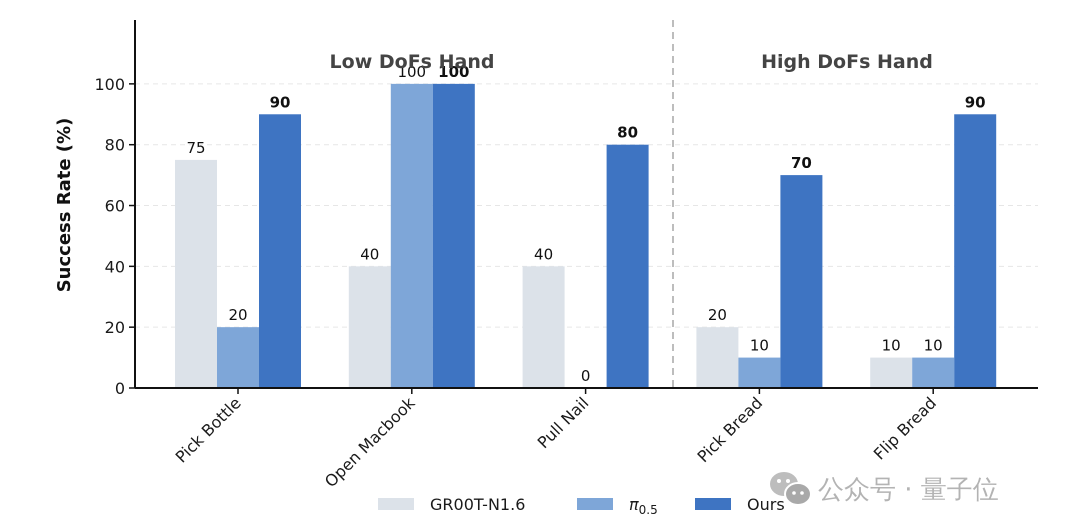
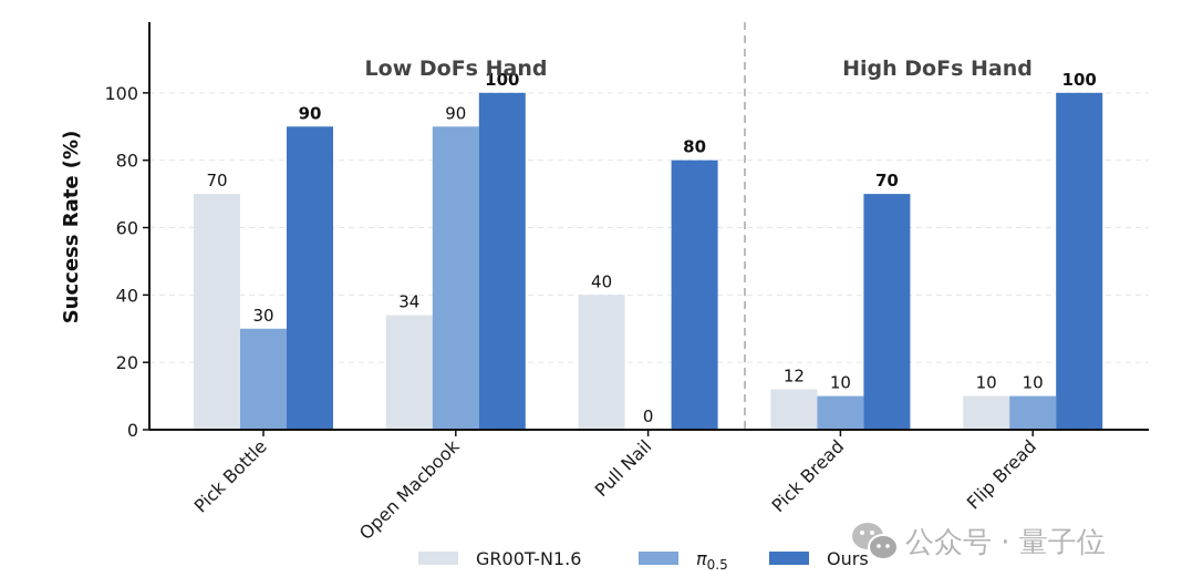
GR00T-N1.6/Pick Bottle: 75 -> 70
π0.5/Pick Bottle: 20 -> 30
GR00T-N1.6/Open Macbook: 40 -> 34
π0.5/Open Macbook: 100 -> 90
GR00T-N1.6/Pick Bread: 20 -> 12
Ours/Flip Bread: 90 -> 100
